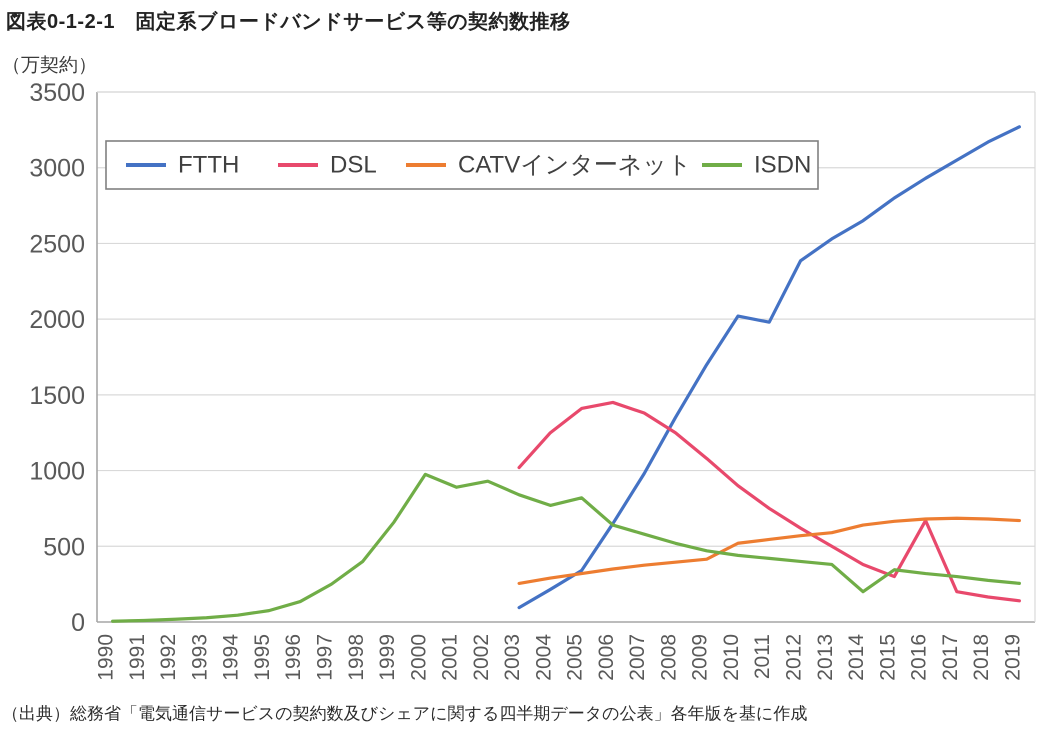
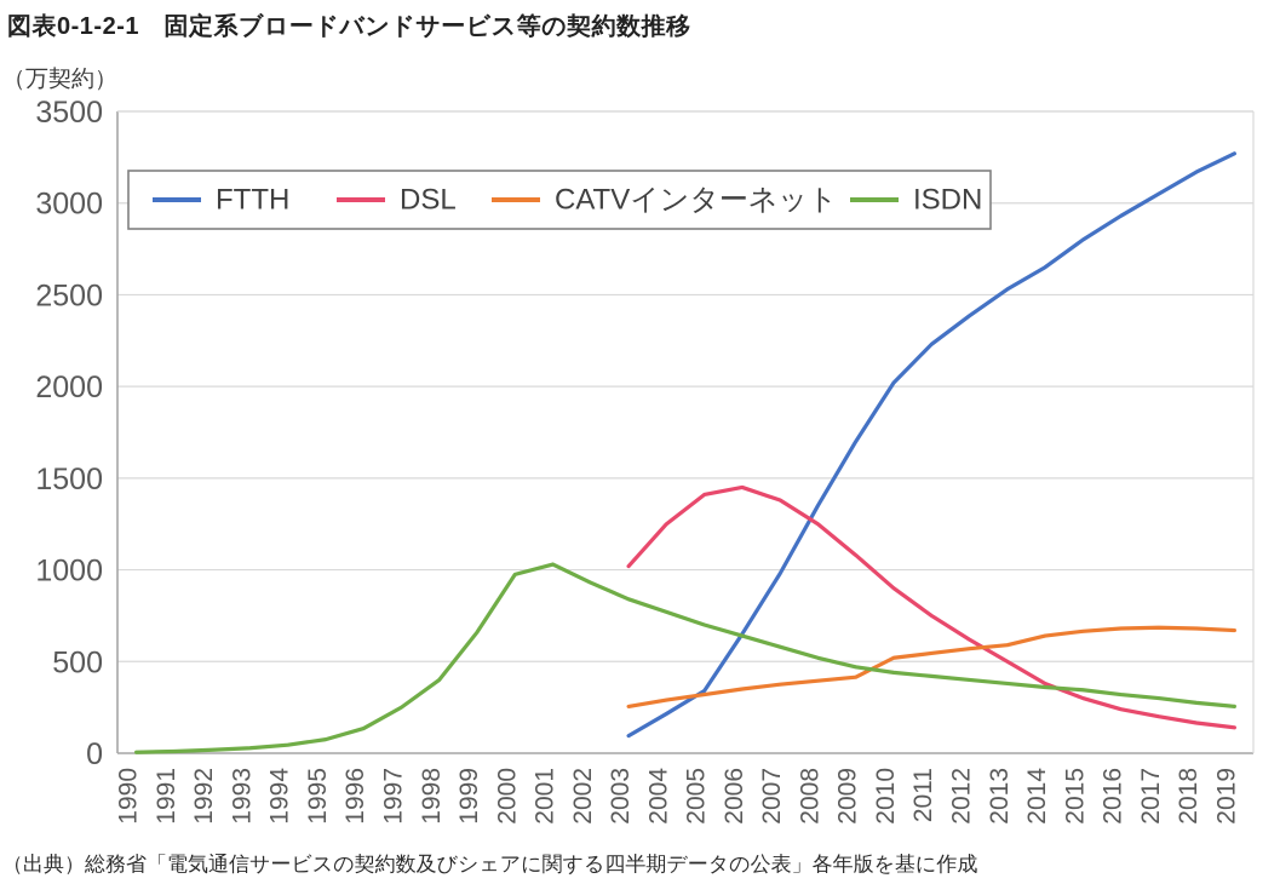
ISDN/2001: 890 -> 1030
ISDN/2005: 820 -> 700
FTTH/2011: 1980 -> 2230
ISDN/2014: 200 -> 360
DSL/2016: 670 -> 240
